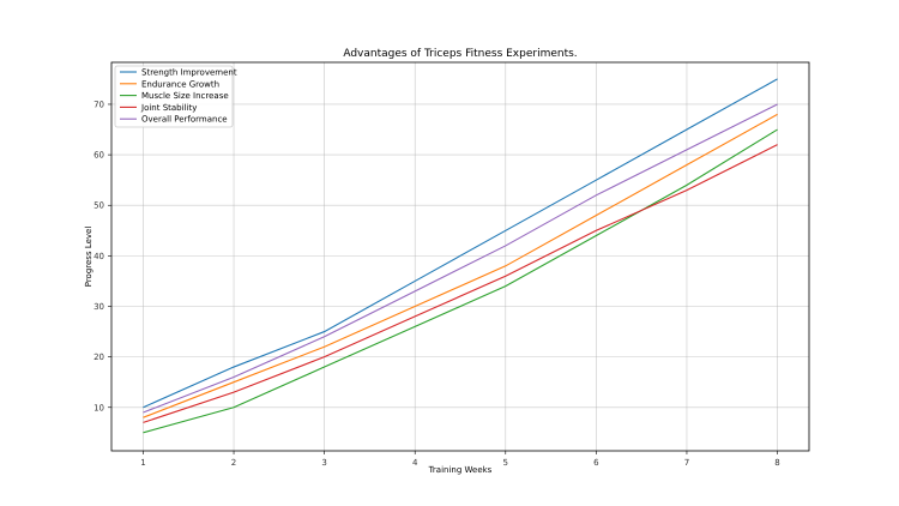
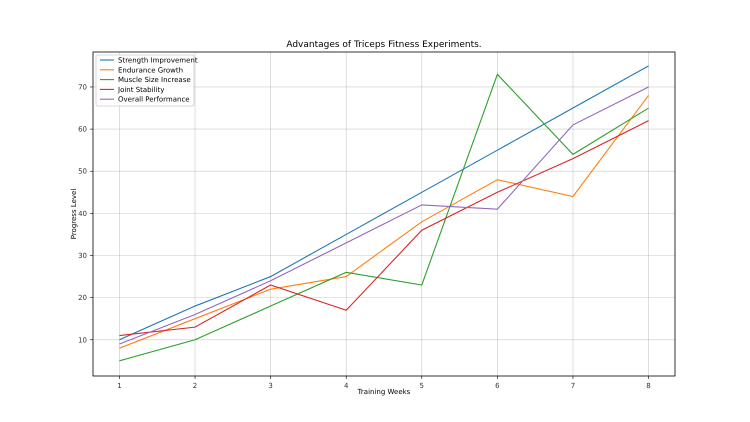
Joint Stability/1: 7 -> 11
Joint Stability/3: 20 -> 23
Endurance Growth/4: 30 -> 25
Joint Stability/4: 28 -> 17
Muscle Size Increase/5: 34 -> 23
Muscle Size Increase/6: 44 -> 73
Overall Performance/6: 52 -> 41
Endurance Growth/7: 58 -> 44
